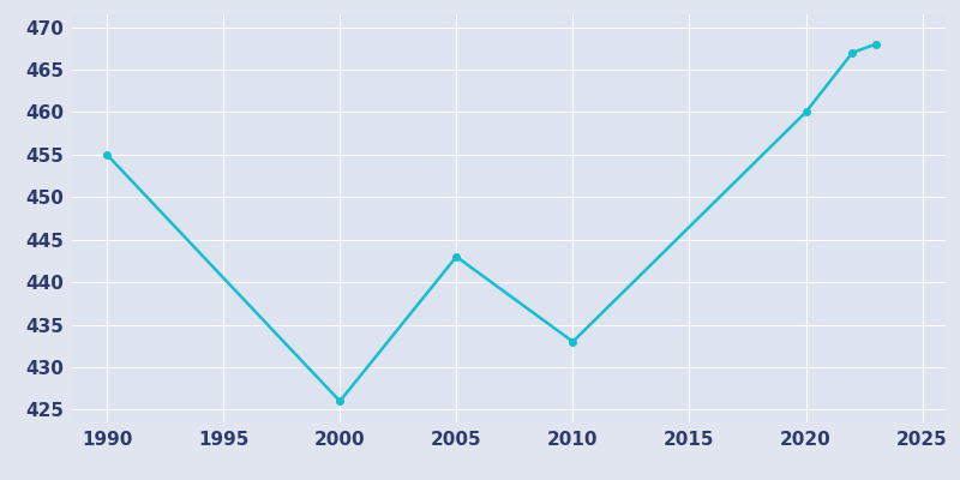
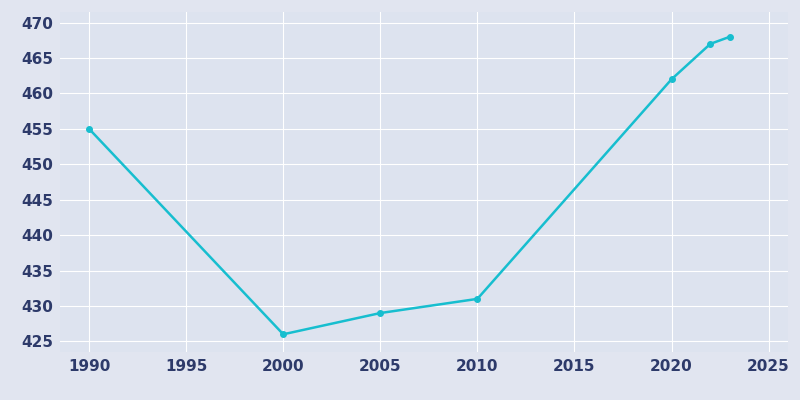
2005: 443 -> 429
2010: 433 -> 431
2020: 460 -> 462
